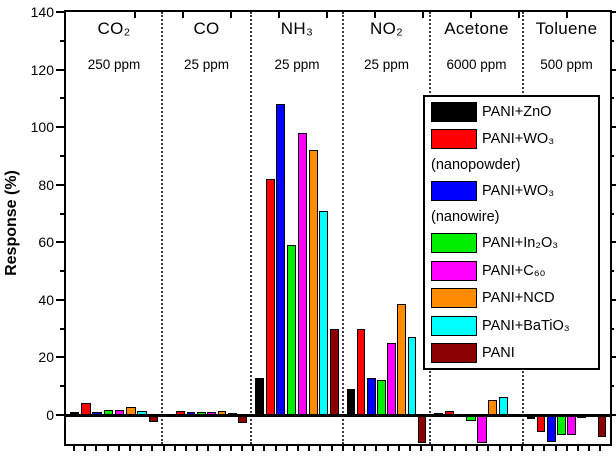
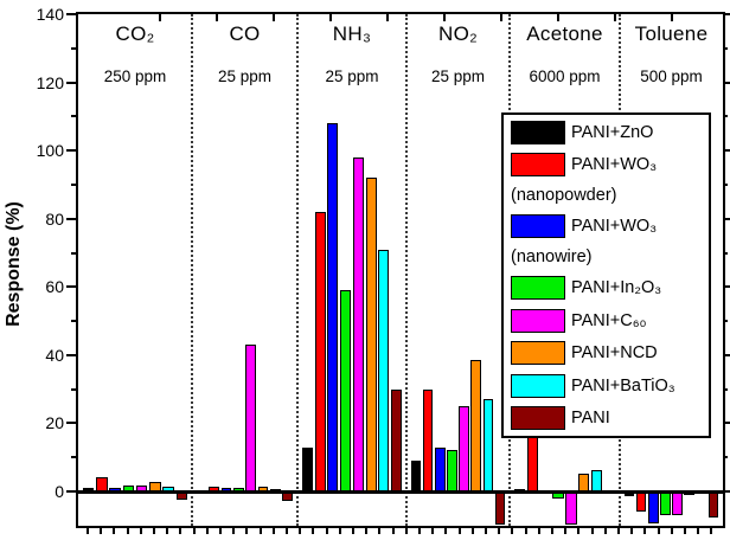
PANI+C₆₀/CO: 1 -> 43
PANI+WO₃ (nanopowder)/Acetone: 2 -> 29
